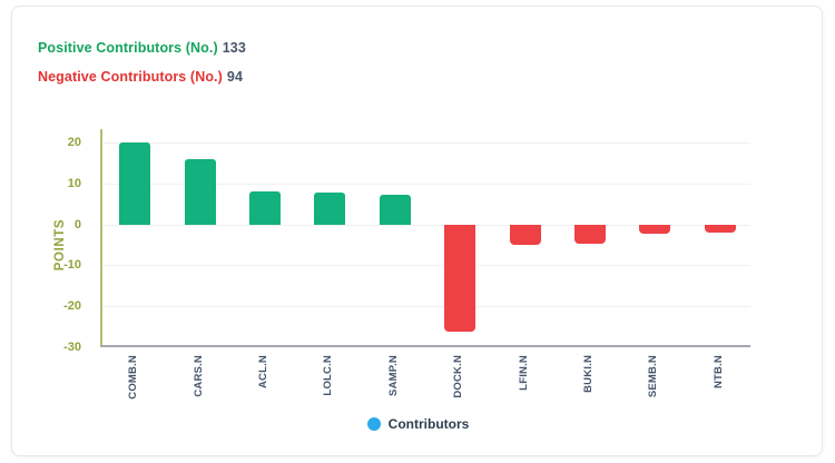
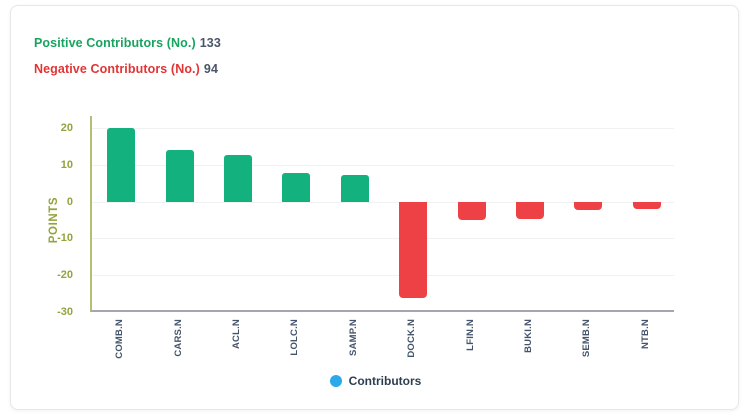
CARS.N: 16 -> 14
ACL.N: 8 -> 13
